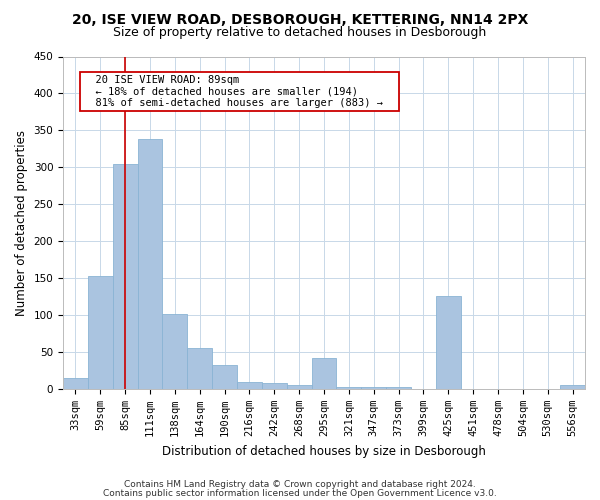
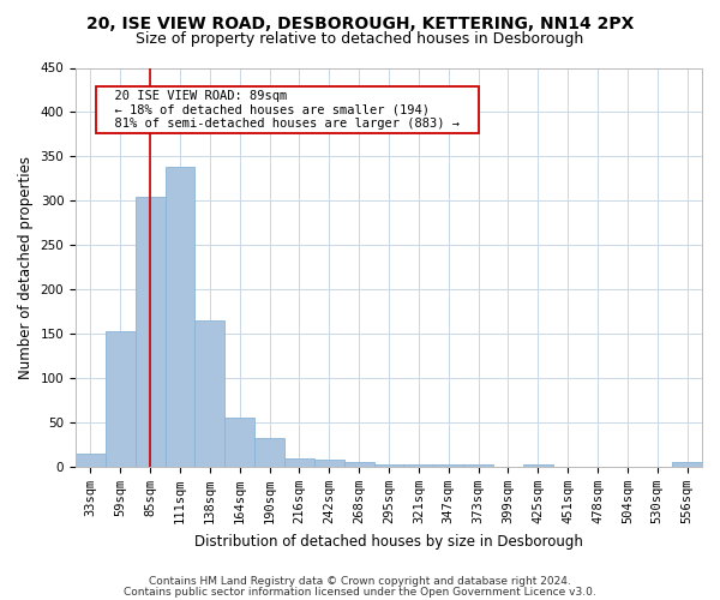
138sqm: 102 -> 165
295sqm: 42 -> 2
425sqm: 126 -> 3
